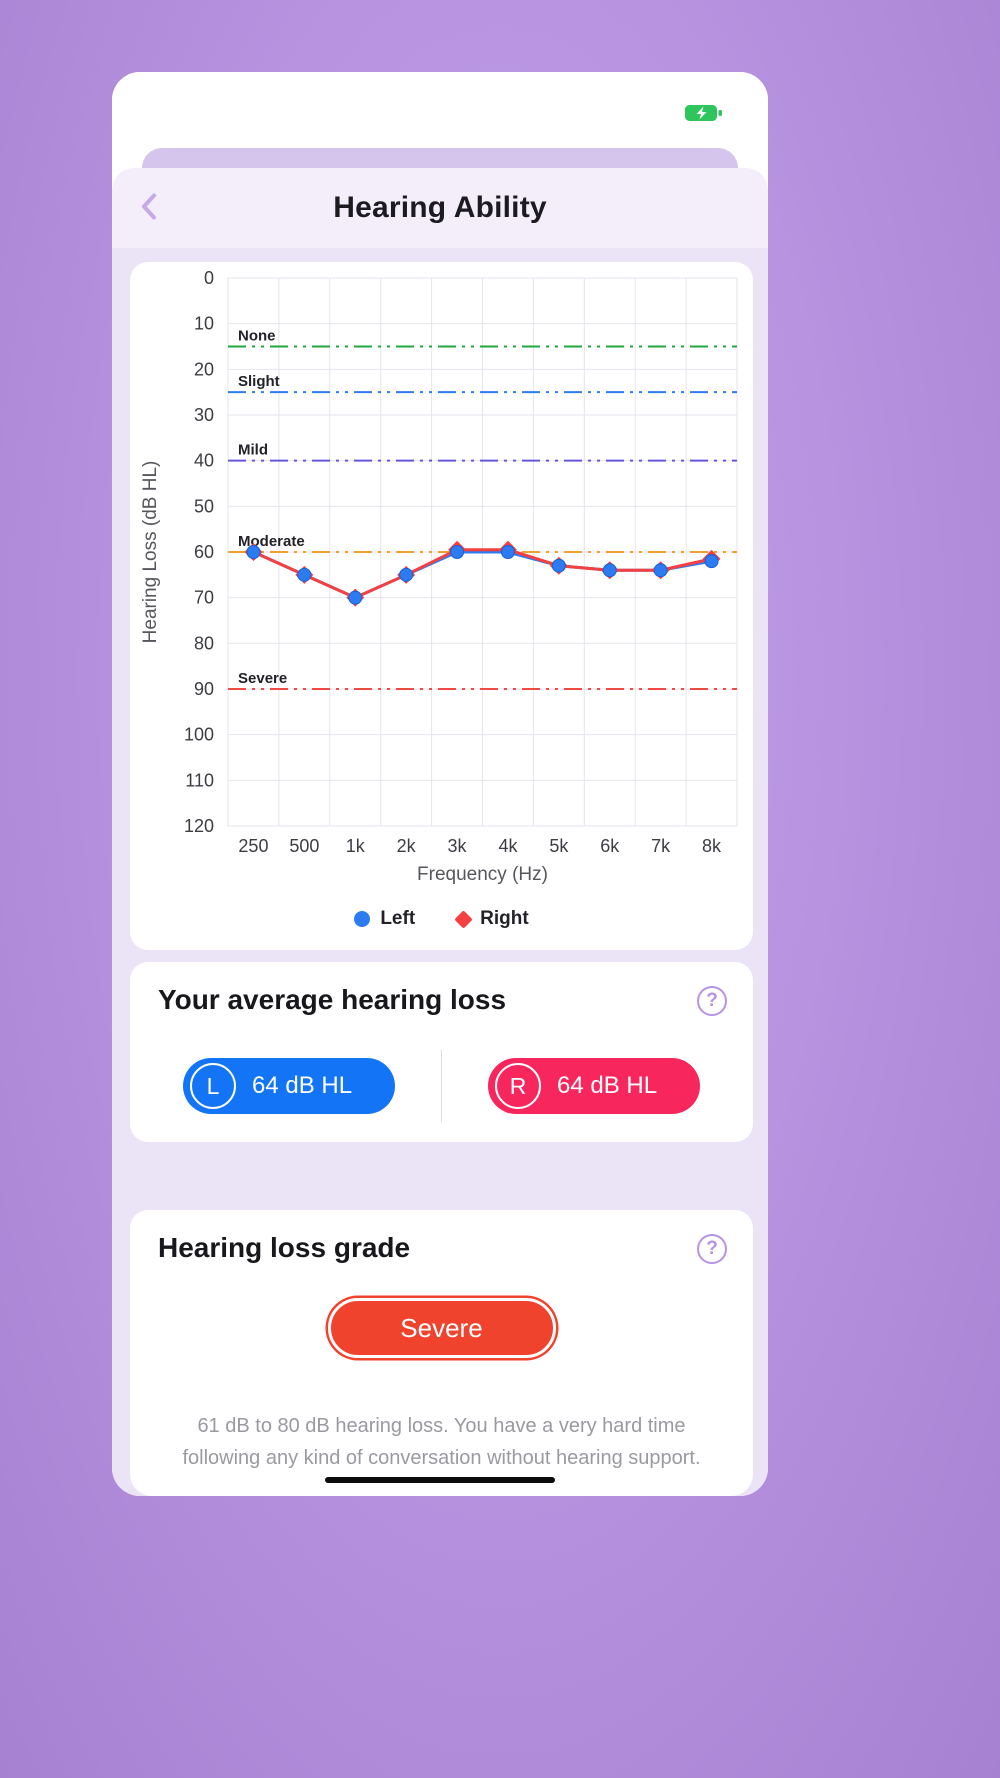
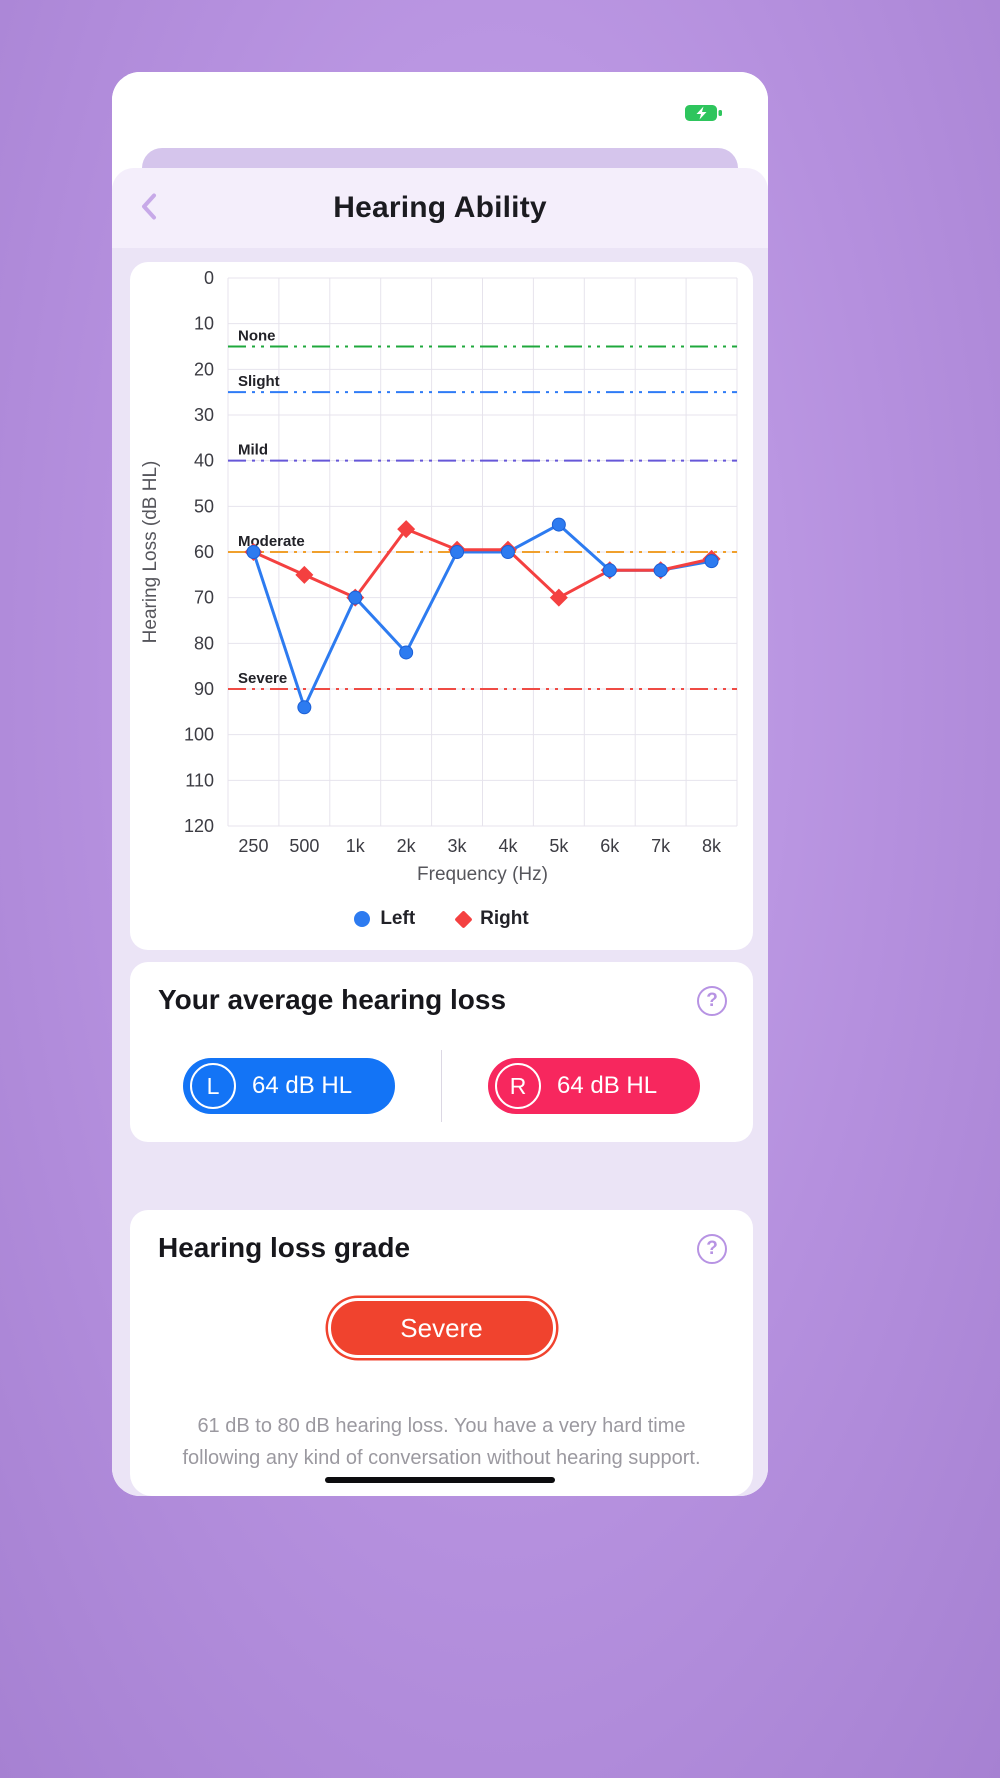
Left/500: 65 -> 94
Left/2k: 65 -> 82
Right/2k: 65 -> 55
Left/5k: 63 -> 54
Right/5k: 63 -> 70
